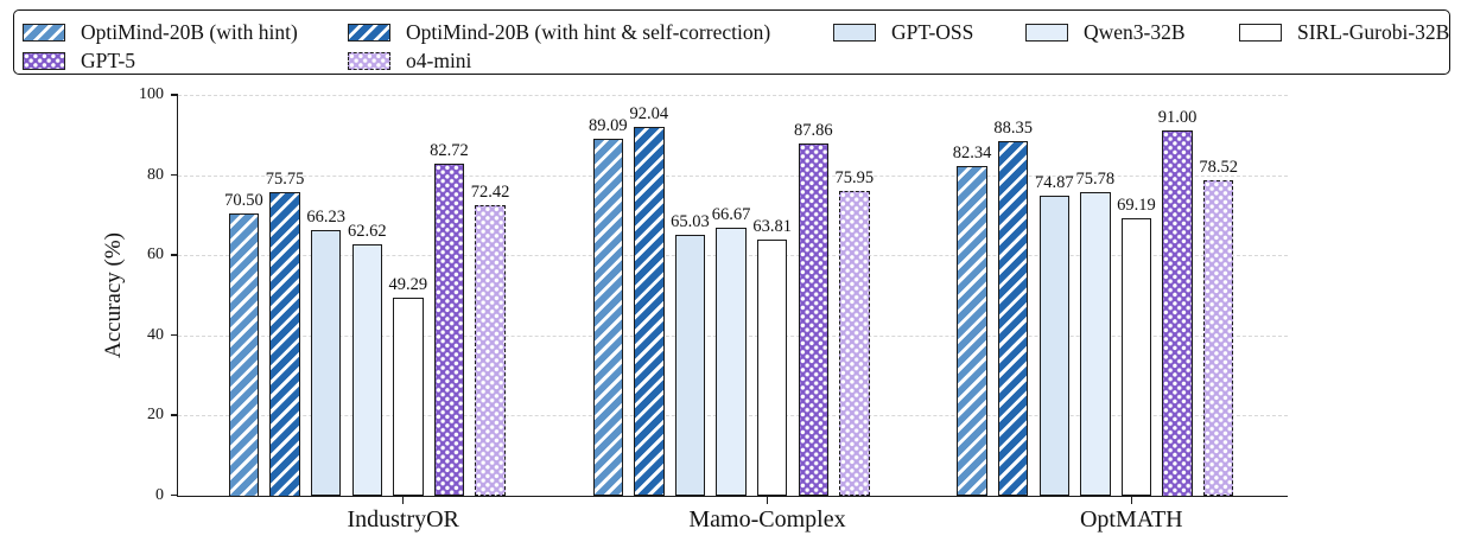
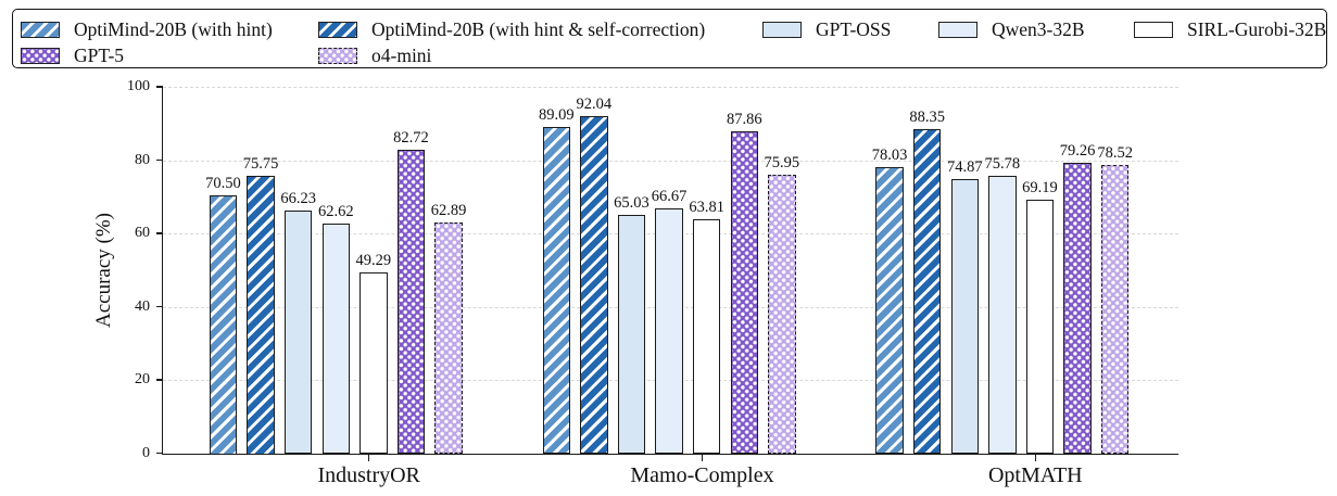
o4-mini/IndustryOR: 72.42 -> 62.89
OptiMind-20B (with hint)/OptMATH: 82.34 -> 78.03
GPT-5/OptMATH: 91.00 -> 79.26
